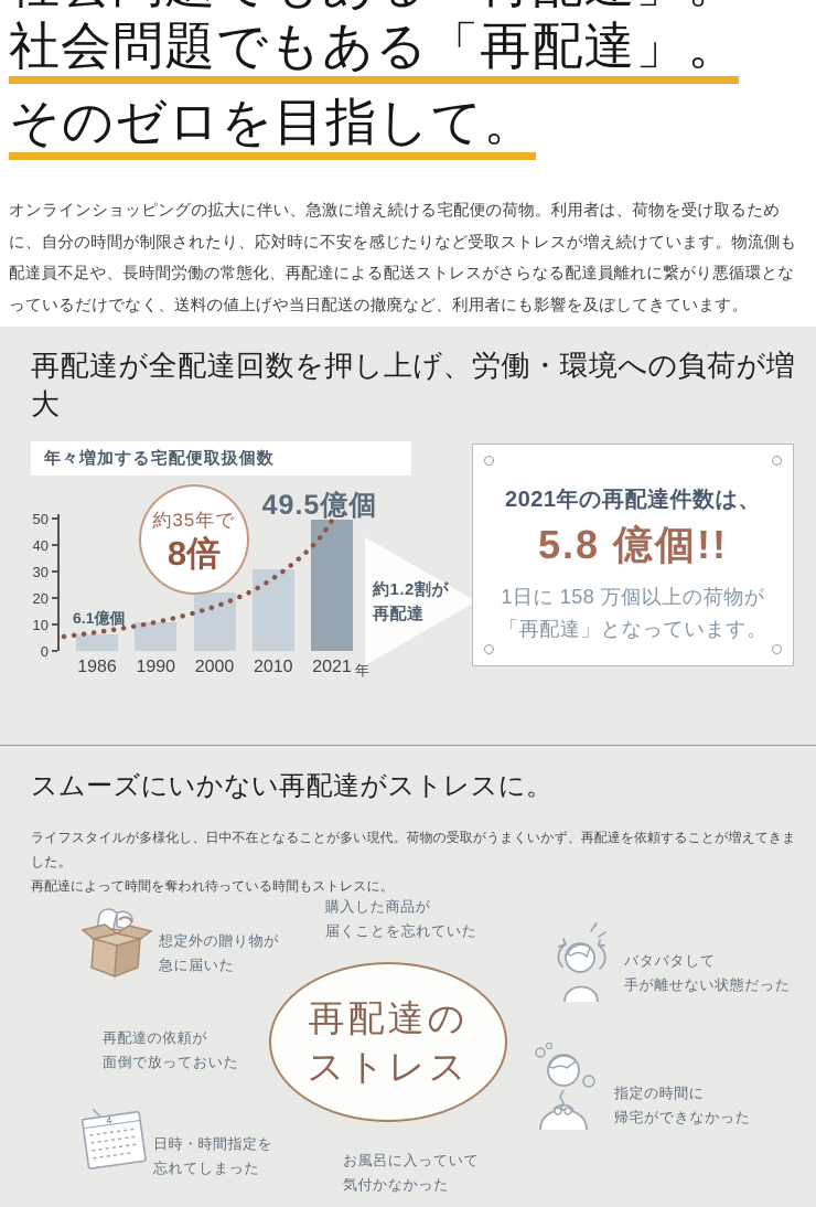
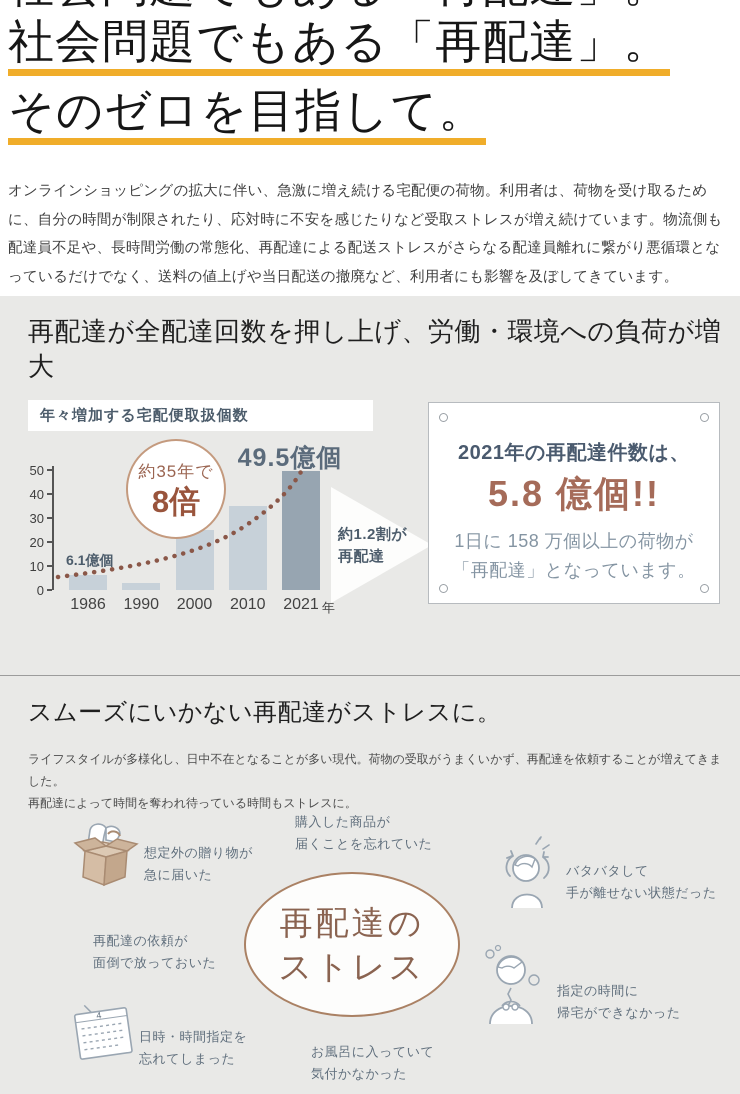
1990: 11 -> 3
2000: 22 -> 25
2010: 31 -> 35
